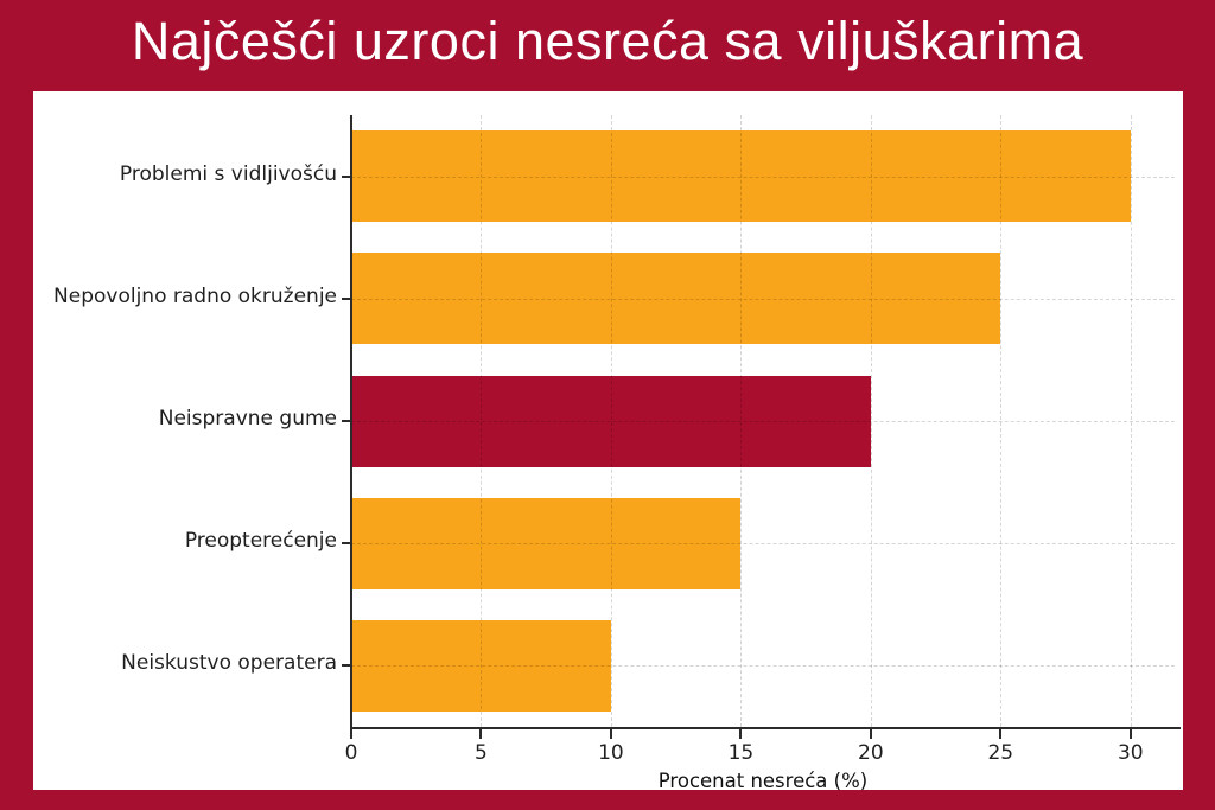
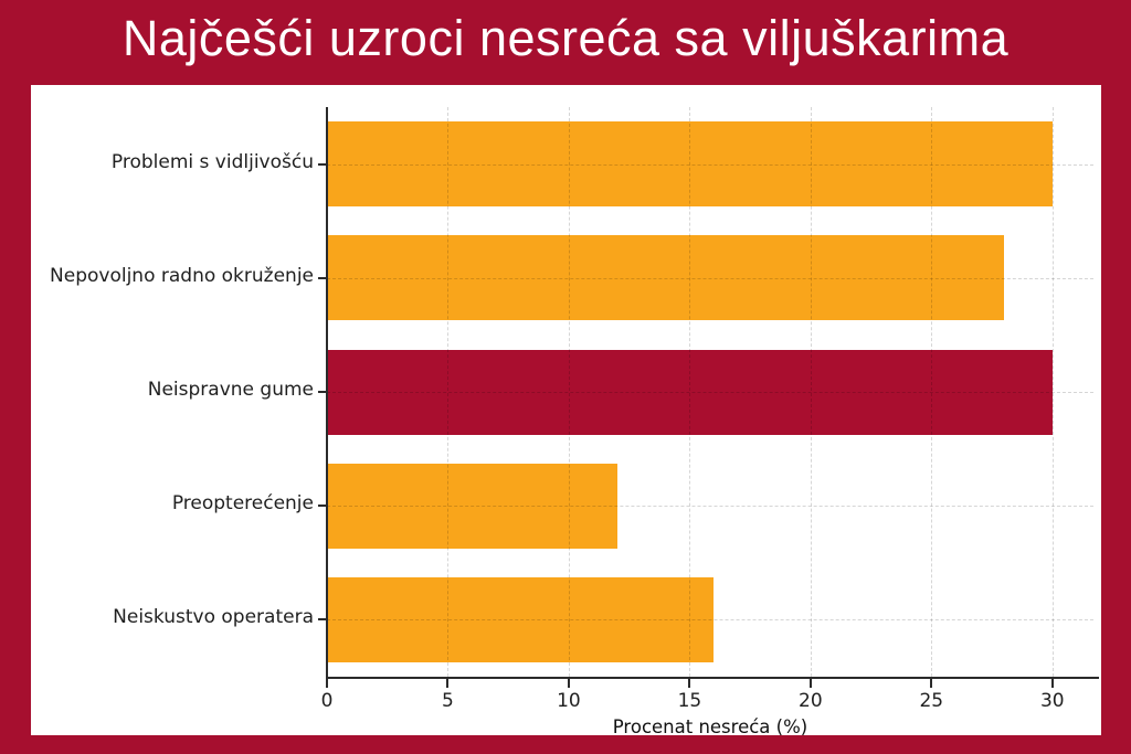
Nepovoljno radno okruženje: 25 -> 28
Neispravne gume: 20 -> 30
Preopterećenje: 15 -> 12
Neiskustvo operatera: 10 -> 16
